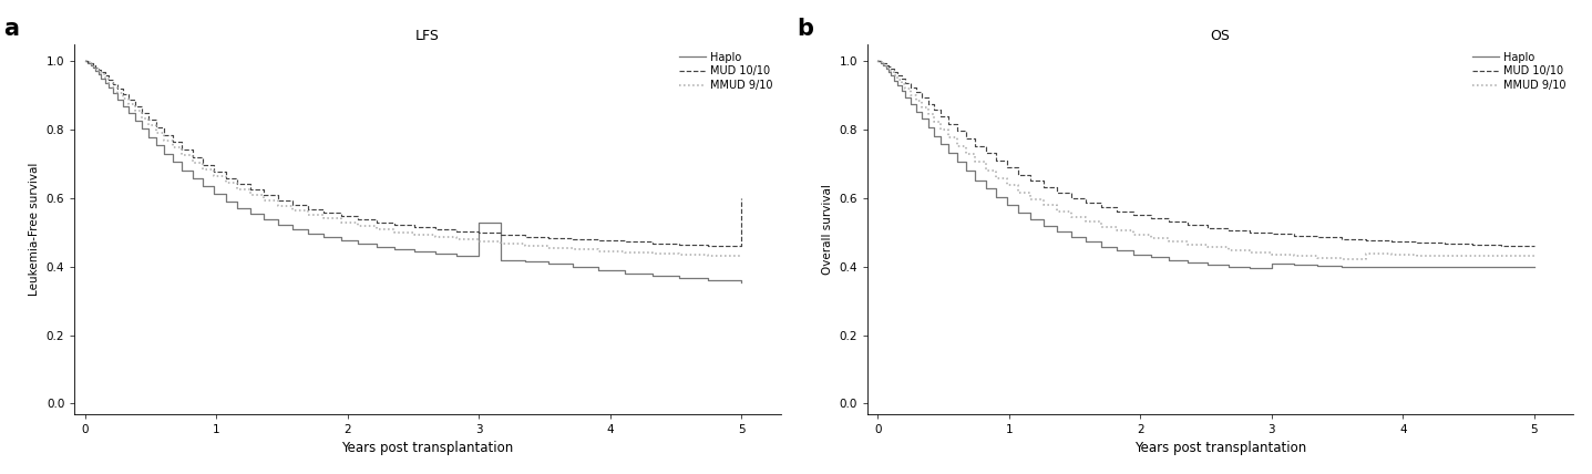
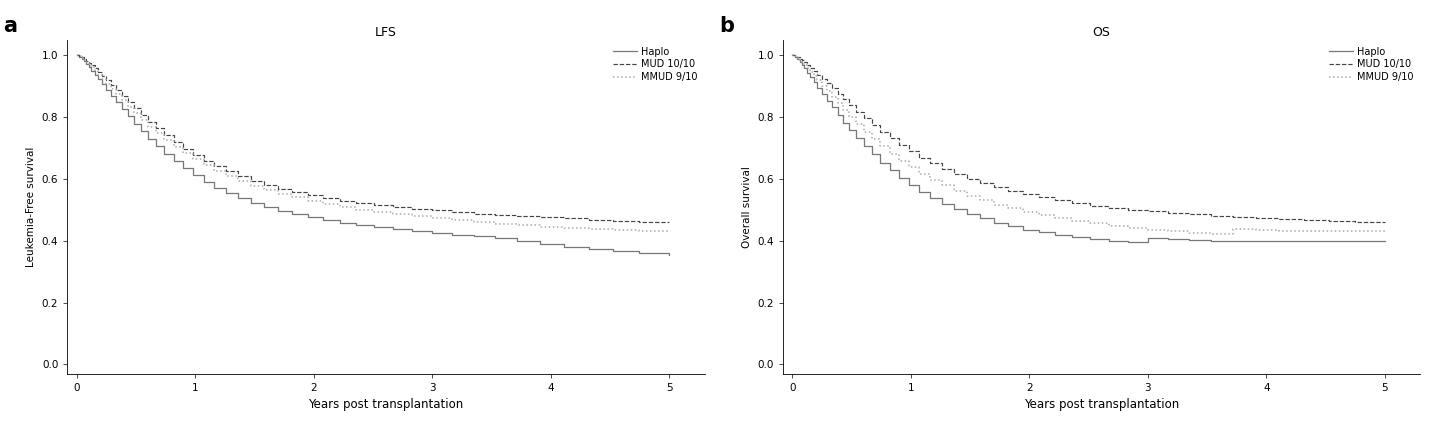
LFS/Haplo/3: 0.530 -> 0.426
LFS/MUD 10/10/5: 0.600 -> 0.460
